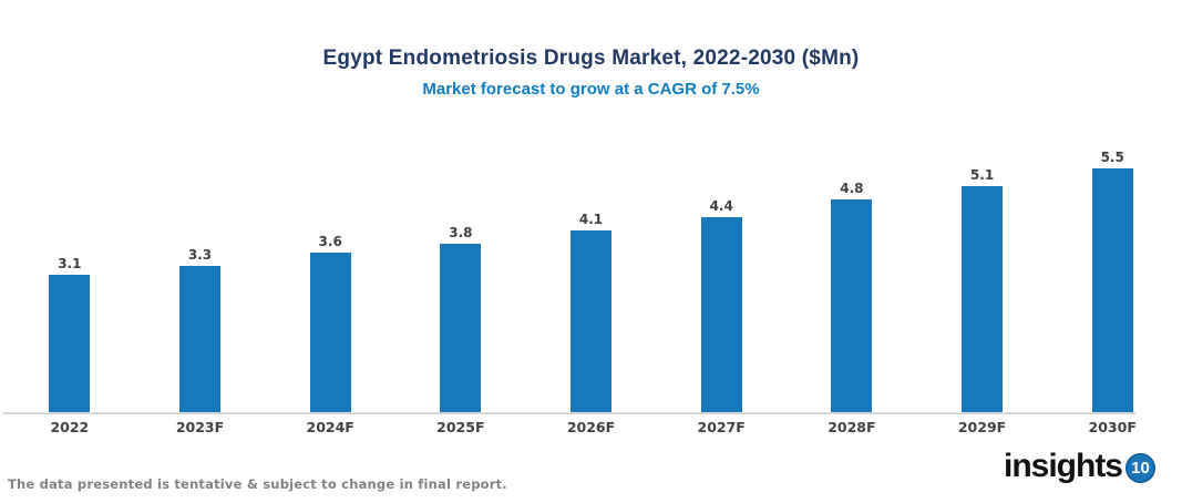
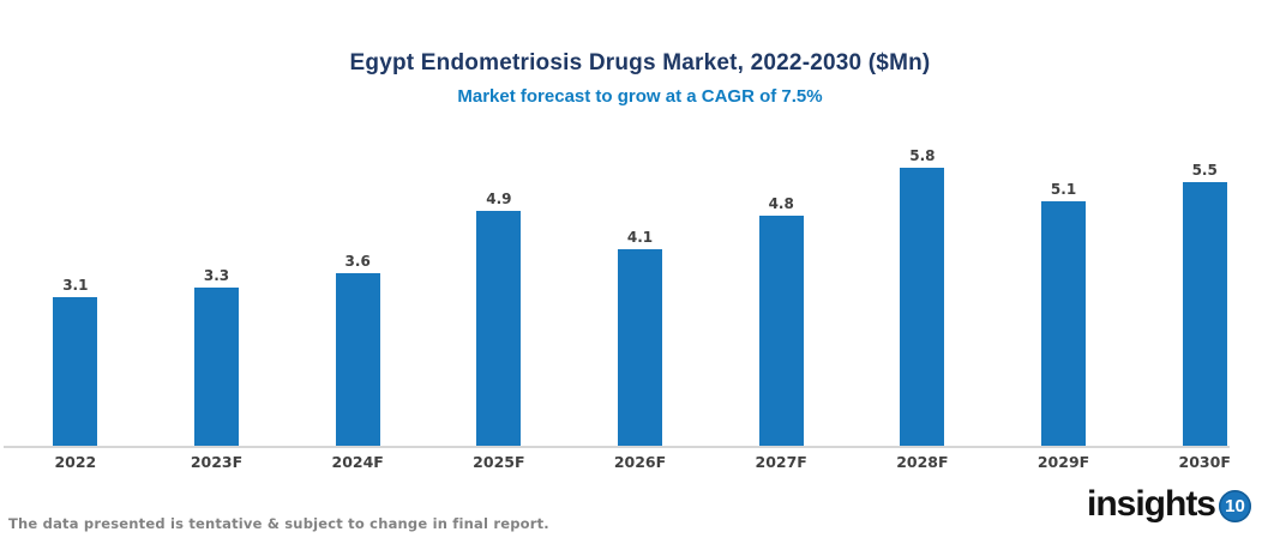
2025F: 3.8 -> 4.9
2027F: 4.4 -> 4.8
2028F: 4.8 -> 5.8
